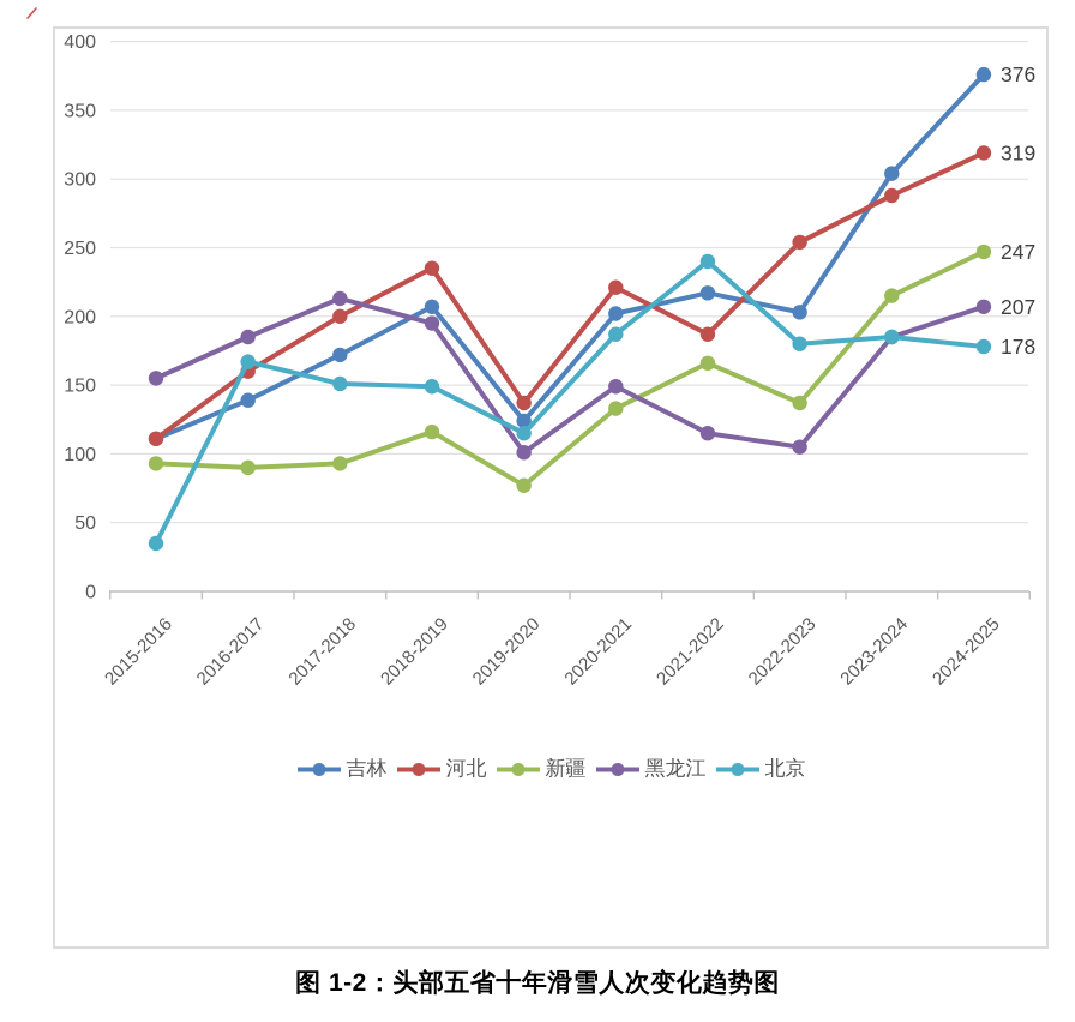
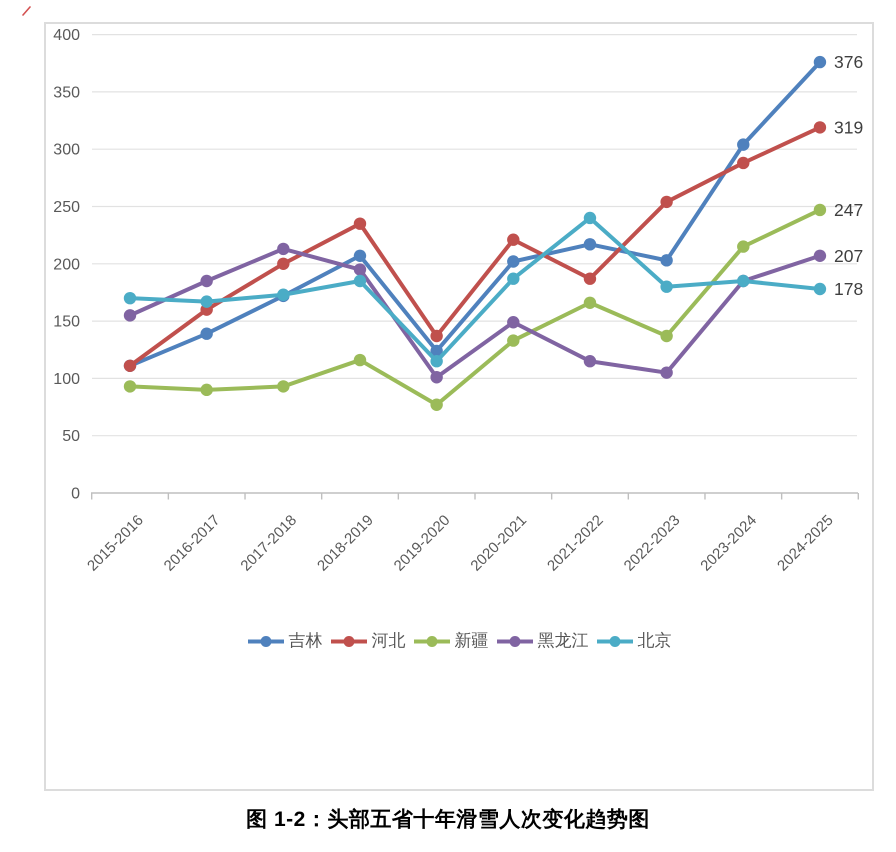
北京/2015-2016: 35 -> 170
北京/2017-2018: 151 -> 173
北京/2018-2019: 149 -> 185
